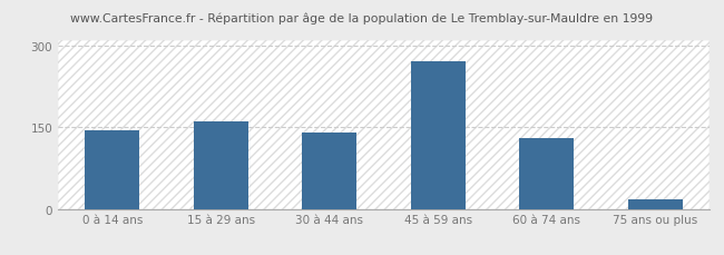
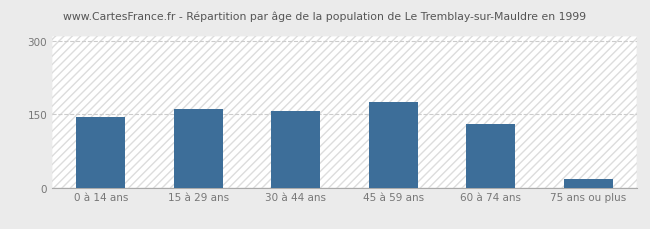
30 à 44 ans: 140 -> 157
45 à 59 ans: 270 -> 174
